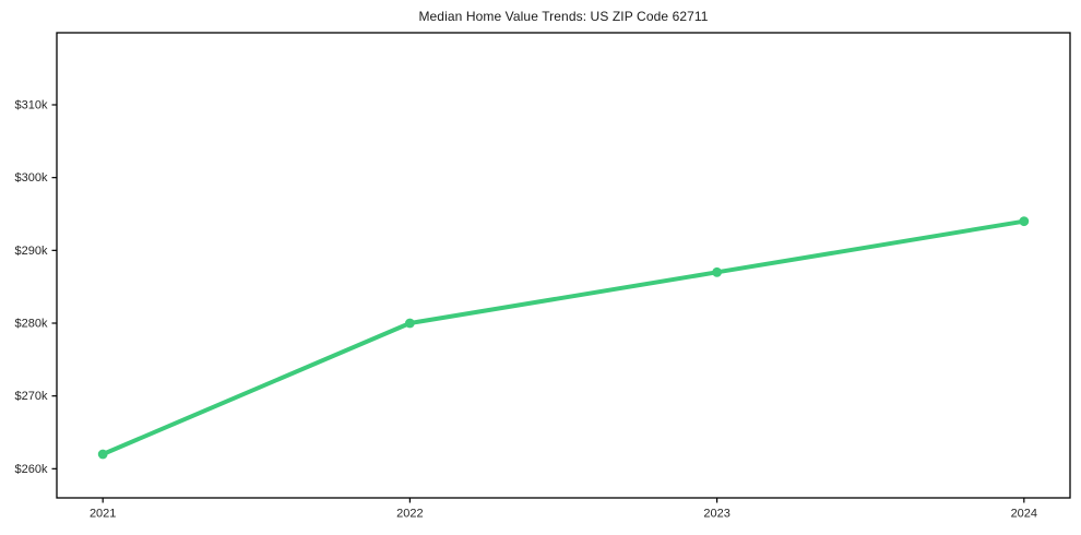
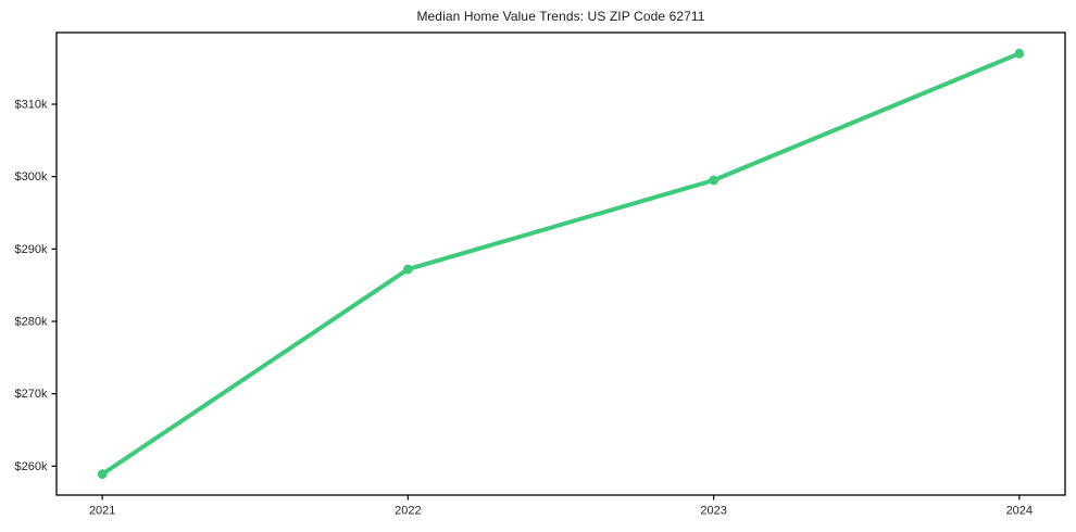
2021: $262k -> $259k
2022: $280k -> $287k
2023: $287k -> $300k
2024: $294k -> $317k
